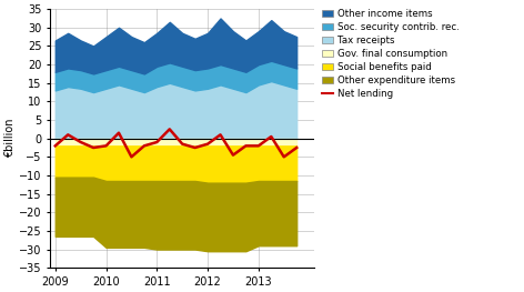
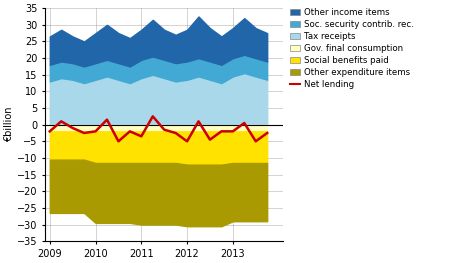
Net lending/2011: -1.0 -> -3.5
Net lending/2012: -1.5 -> -5.0
